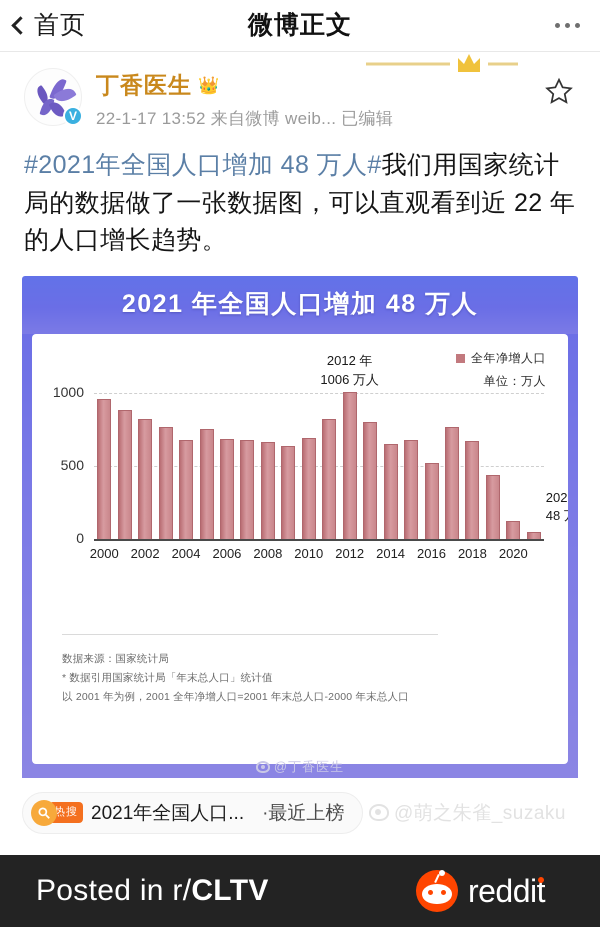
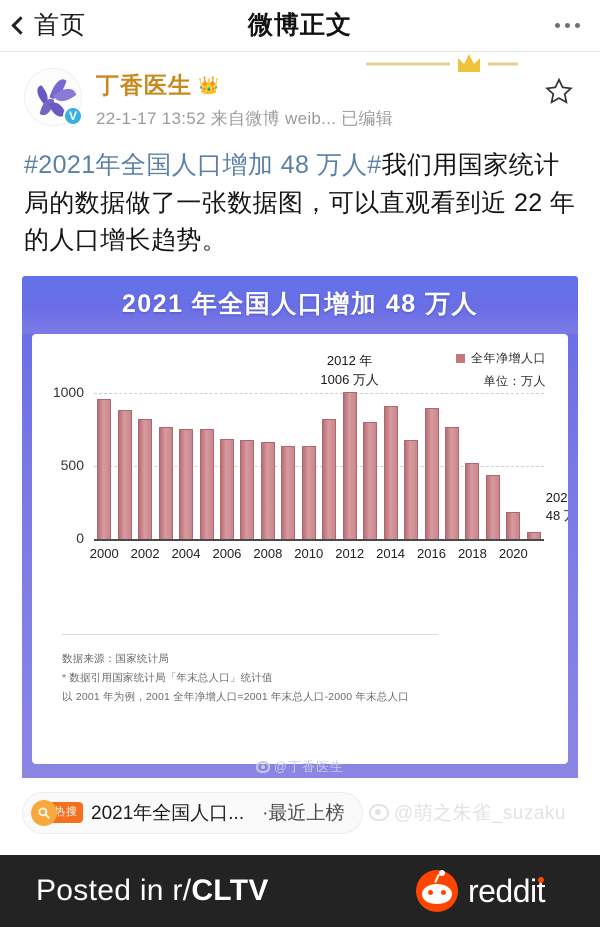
2004: 680 -> 750
2010: 690 -> 640
2014: 650 -> 910
2016: 520 -> 900
2018: 670 -> 520
2020: 120 -> 180
